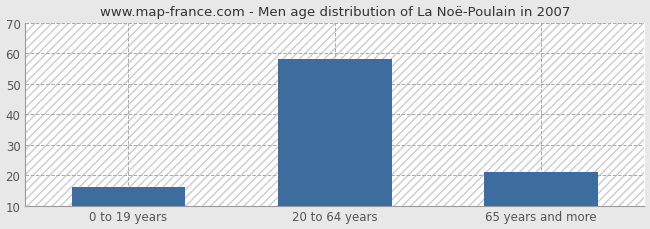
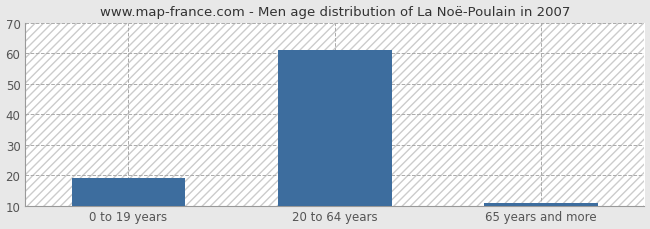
0 to 19 years: 16 -> 19
20 to 64 years: 58 -> 61
65 years and more: 21 -> 11
